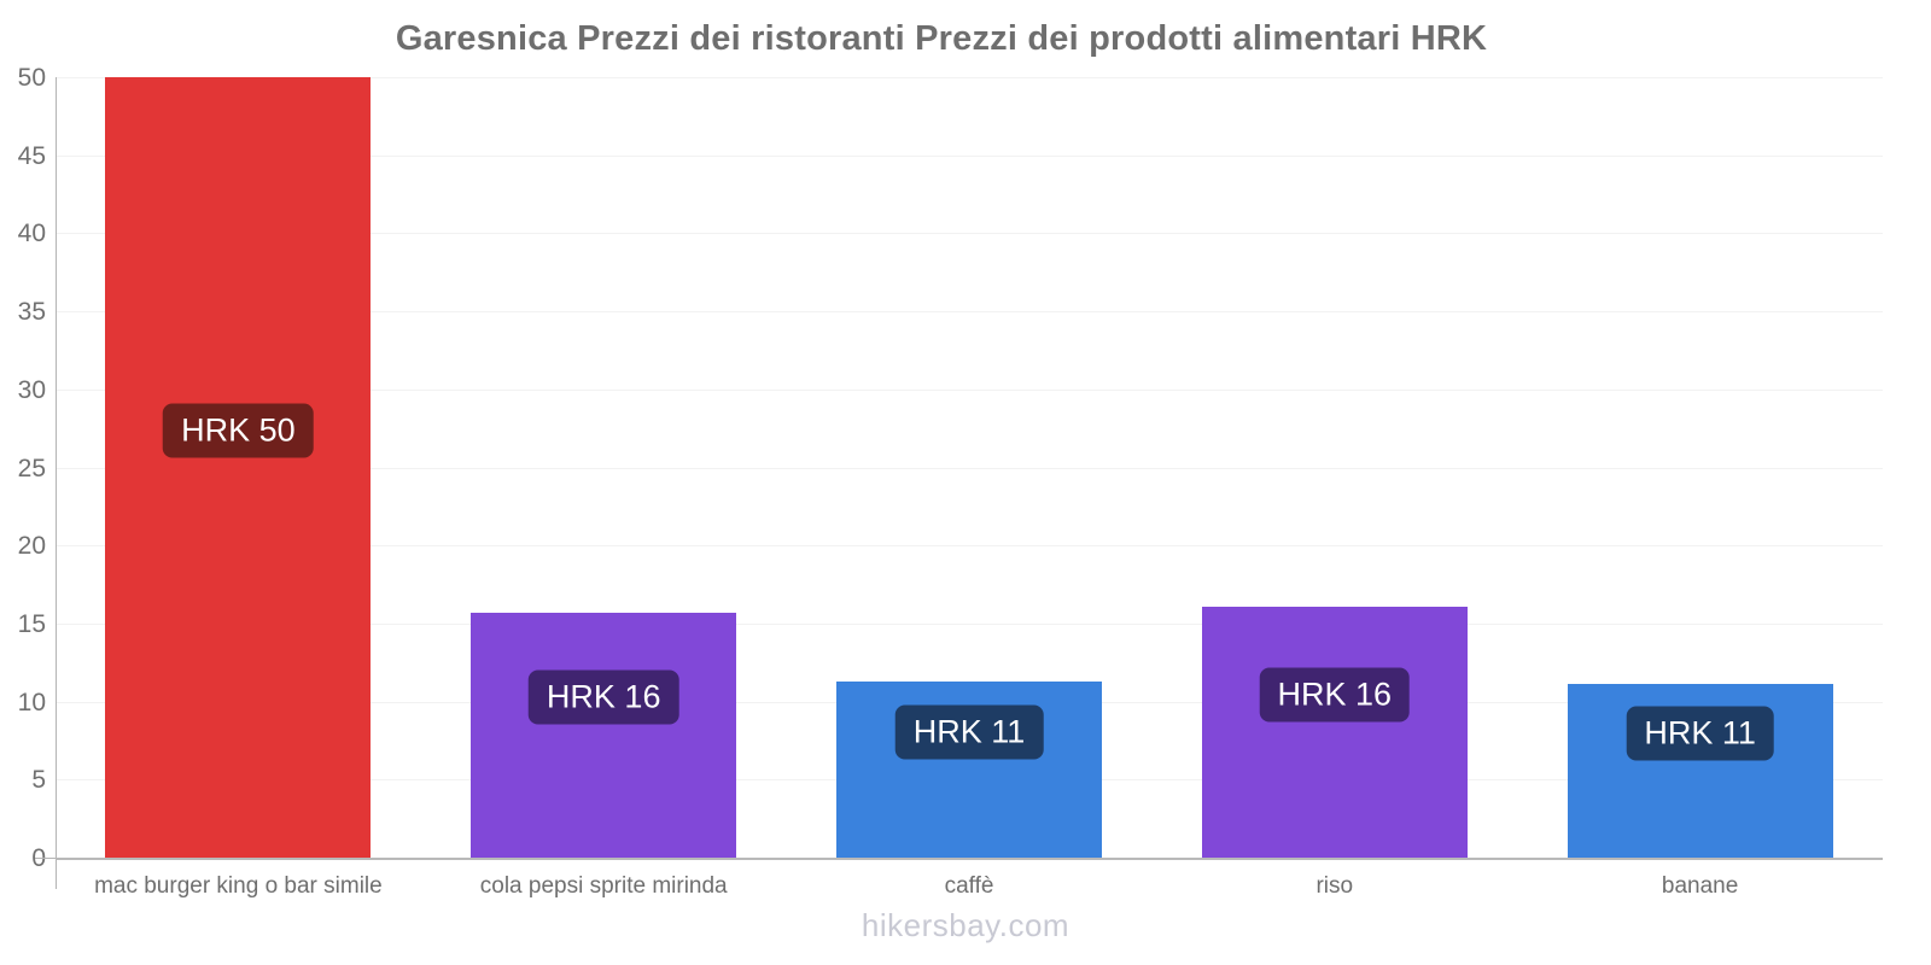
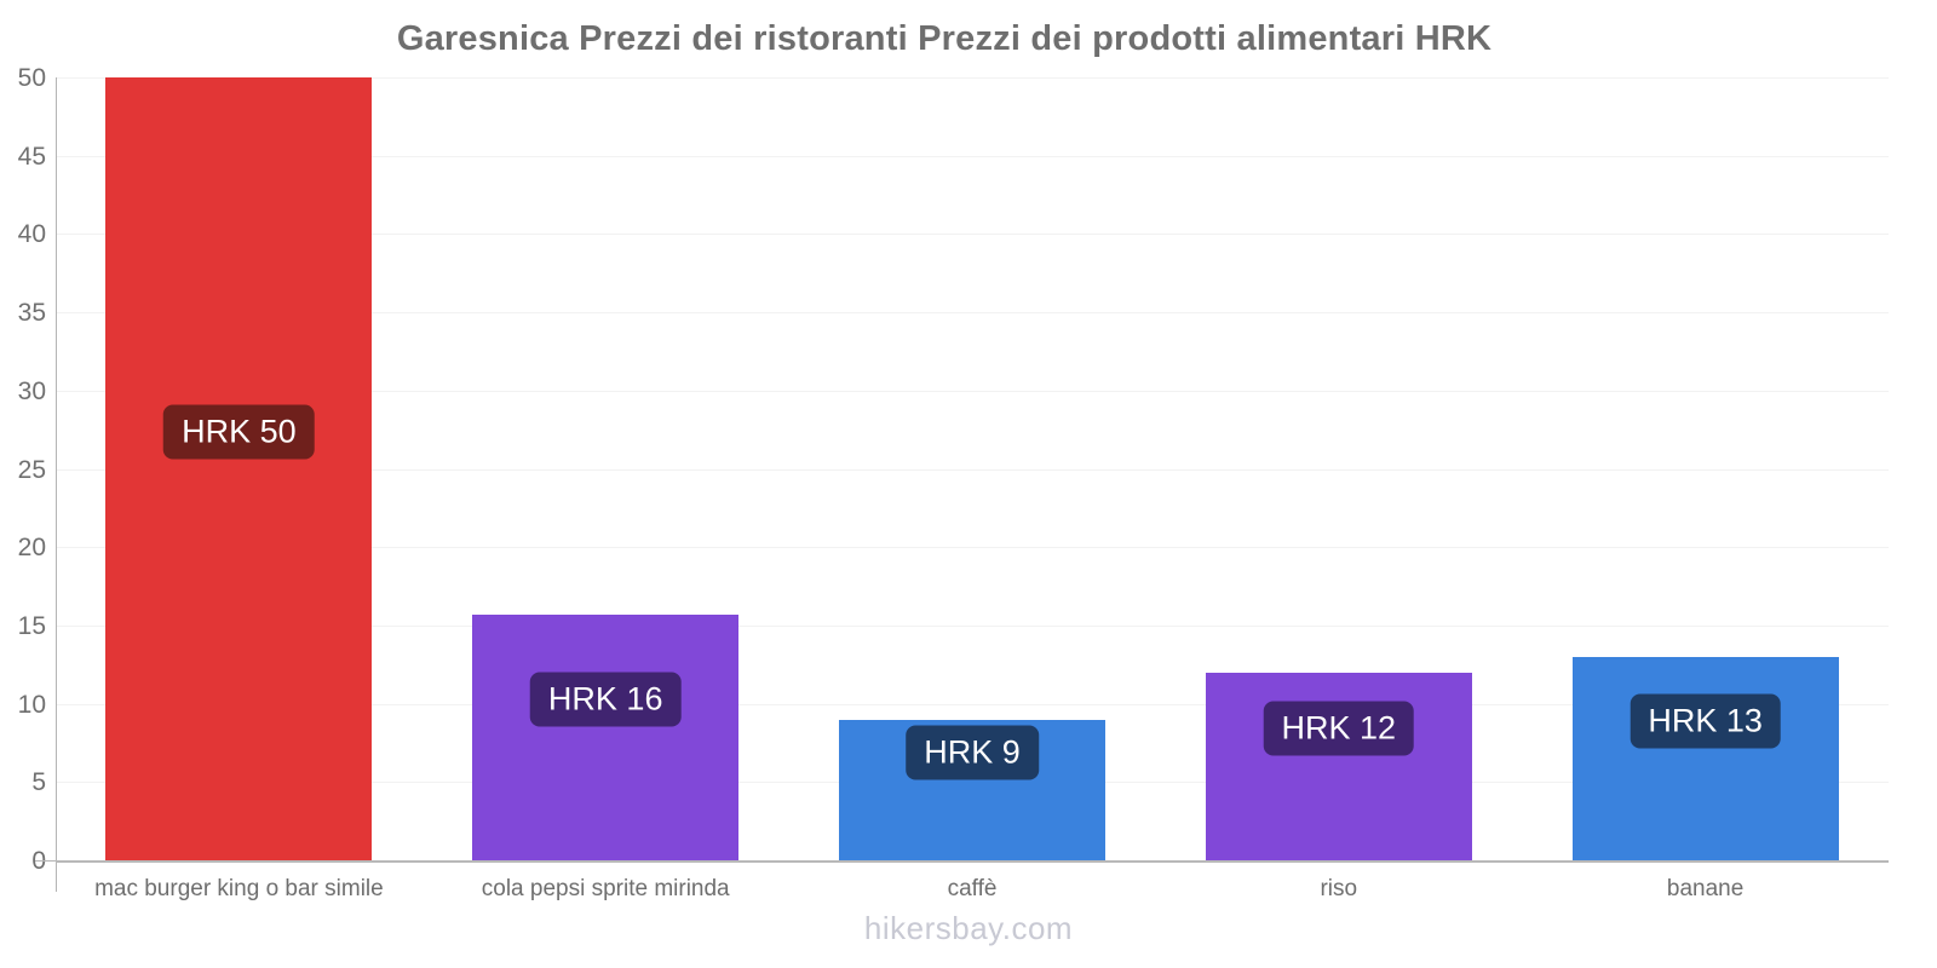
caffè: 11 -> 9
riso: 16 -> 12
banane: 11 -> 13
